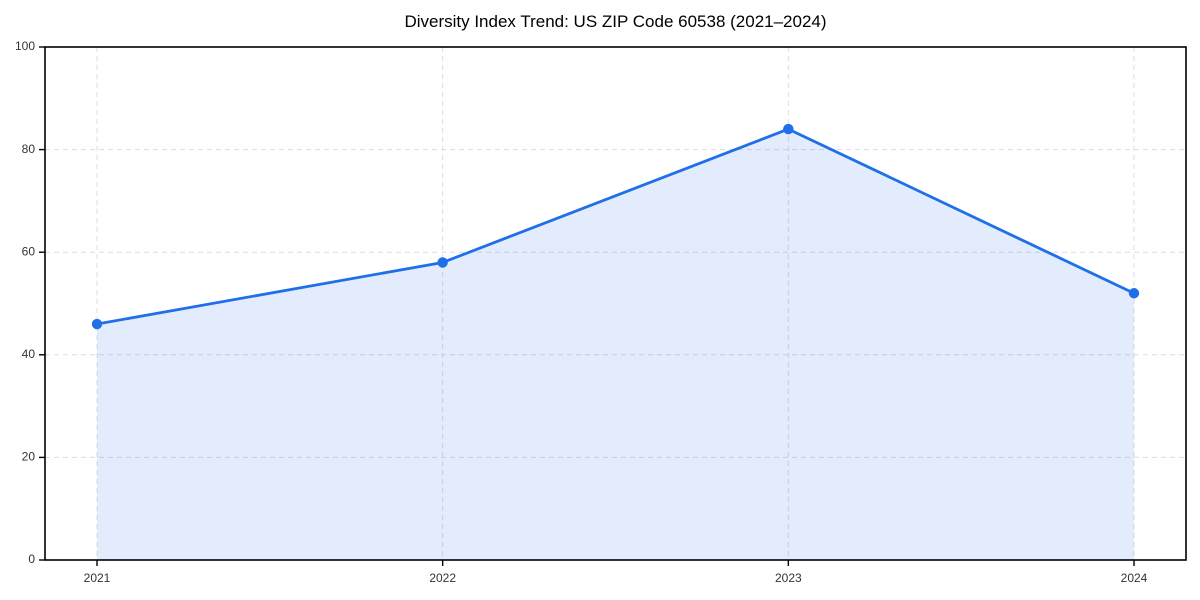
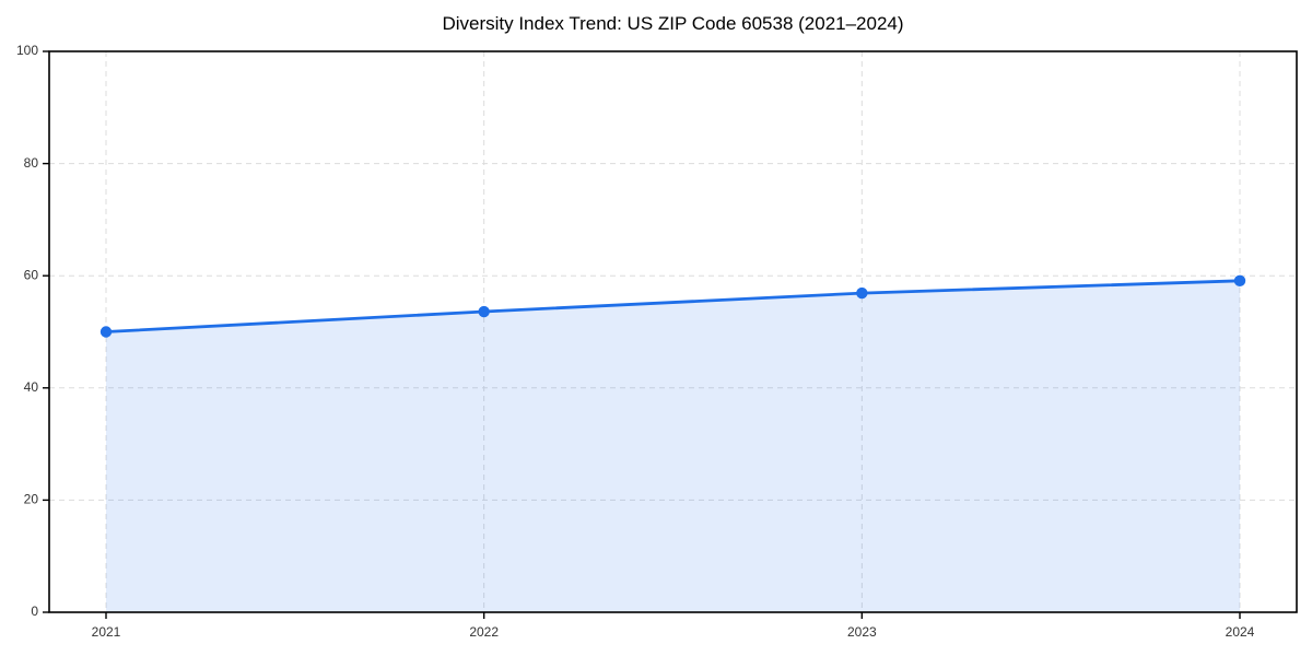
2021: 46 -> 50
2022: 58 -> 54
2023: 84 -> 57
2024: 52 -> 59
